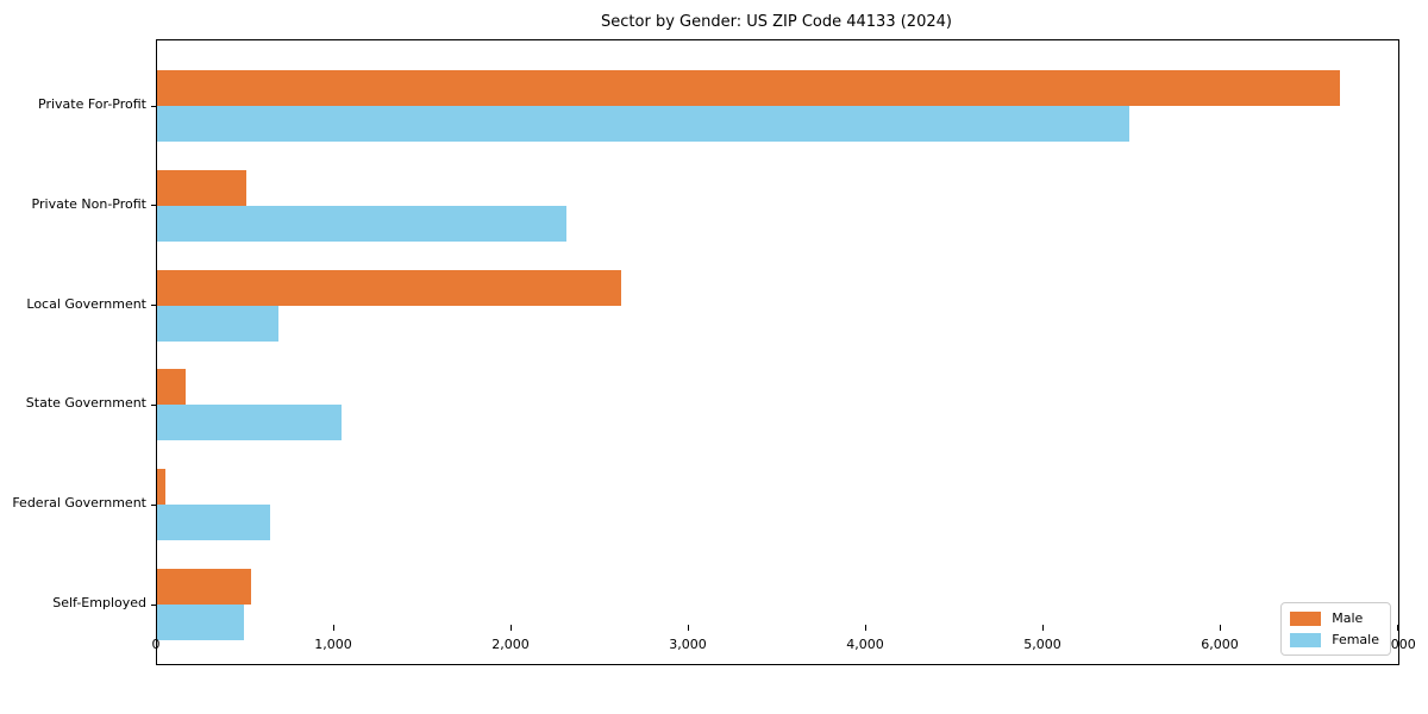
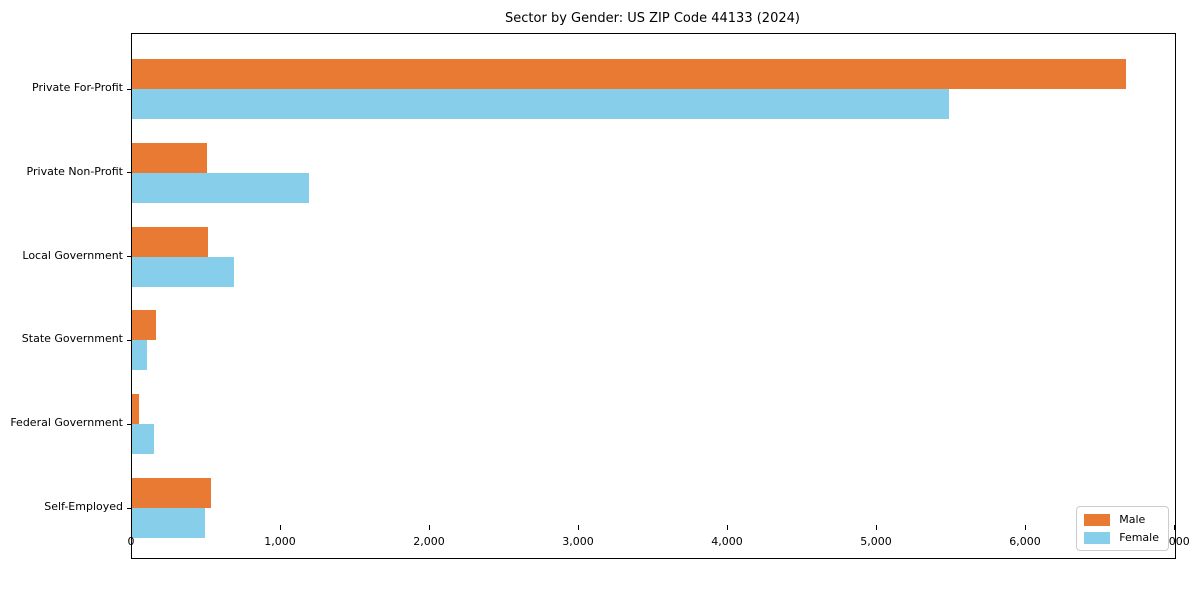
Female/Private Non-Profit: 2310 -> 1190
Male/Local Government: 2620 -> 510
Female/State Government: 1040 -> 100
Female/Federal Government: 640 -> 150
